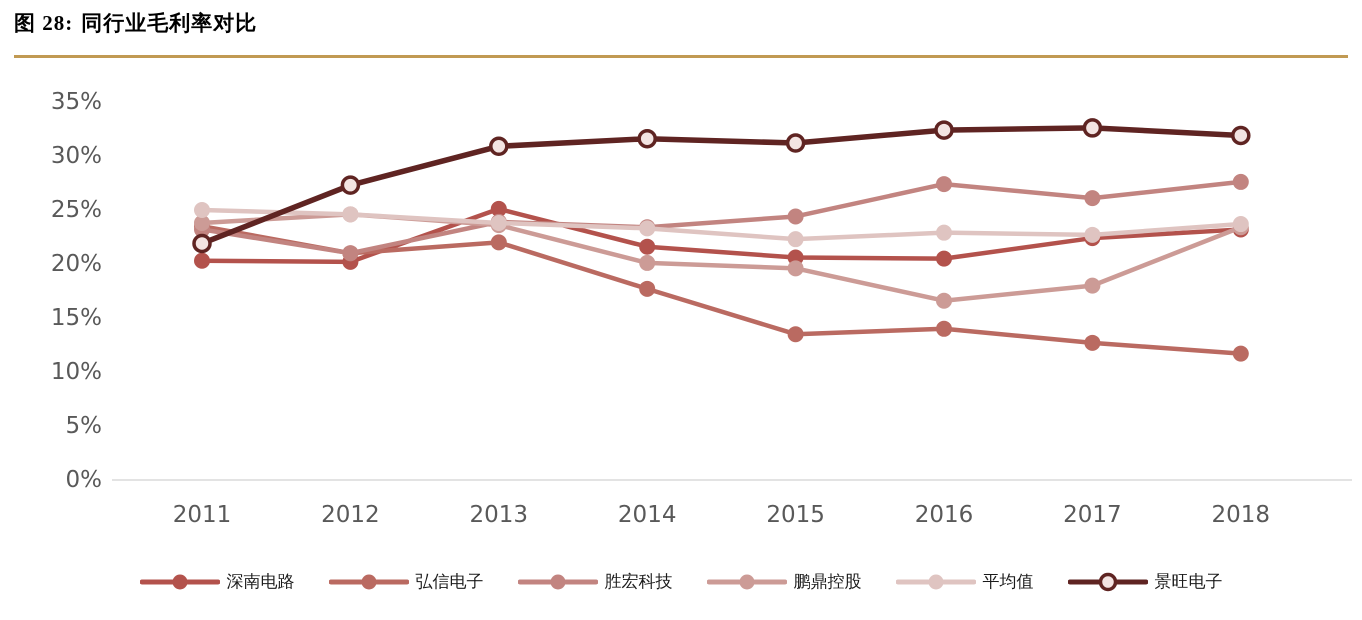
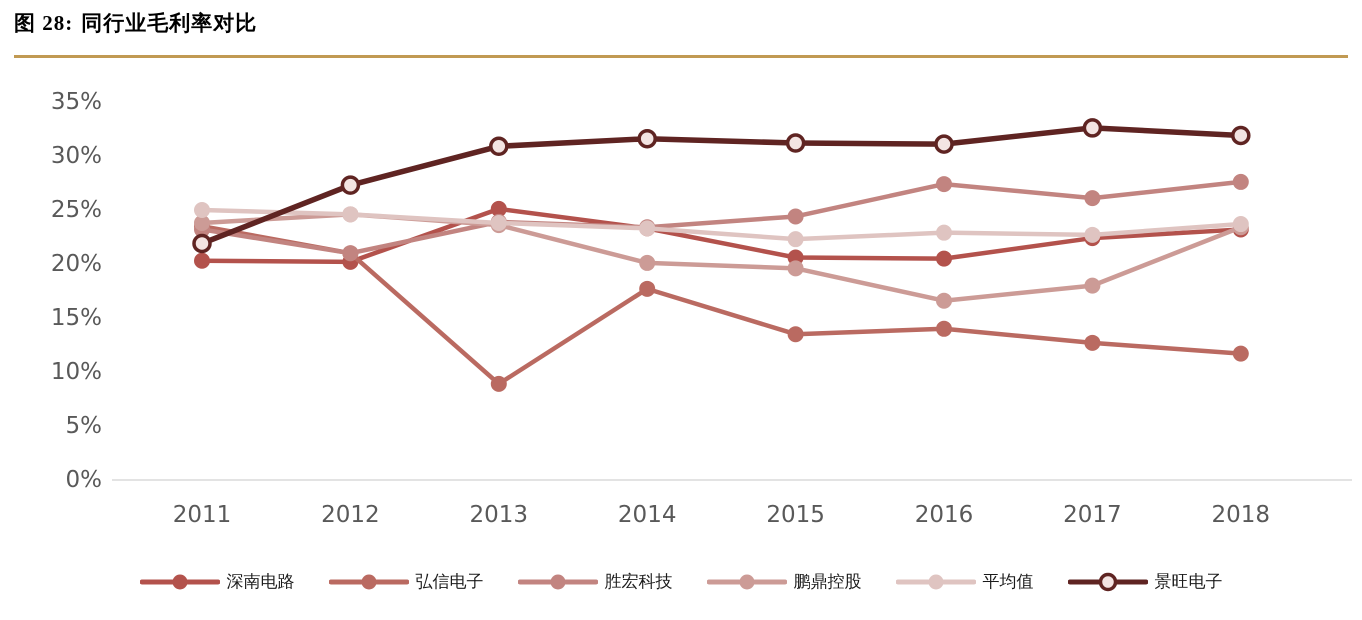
弘信电子/2013: 22.0% -> 8.9%
深南电路/2014: 21.6% -> 23.3%
景旺电子/2016: 32.4% -> 31.1%
